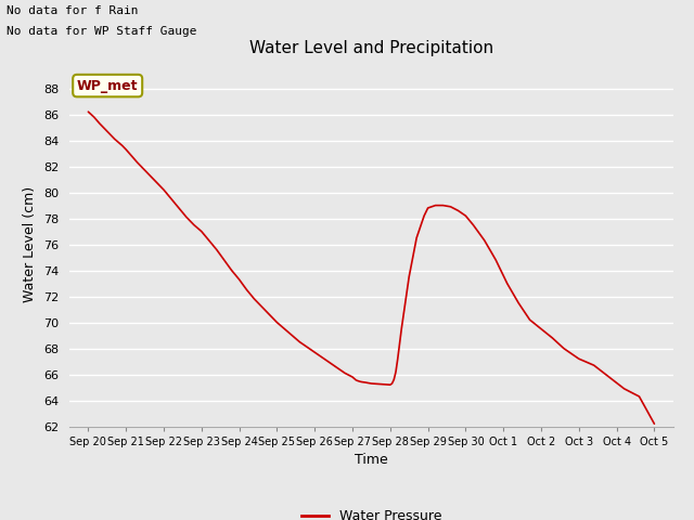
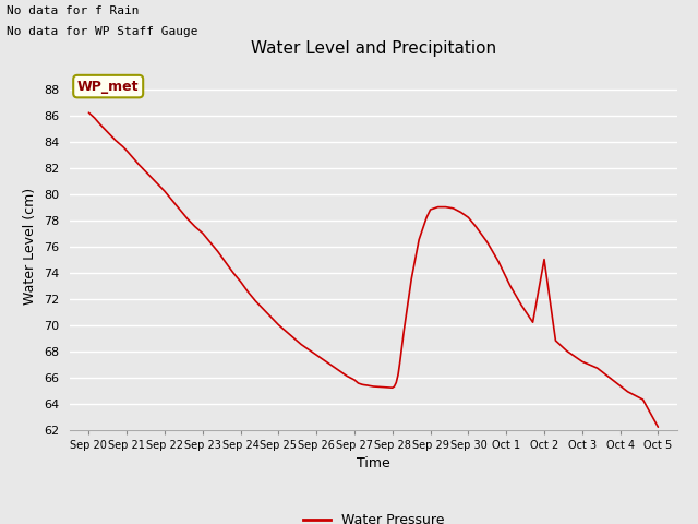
Oct 2: 69.5 -> 75.0
